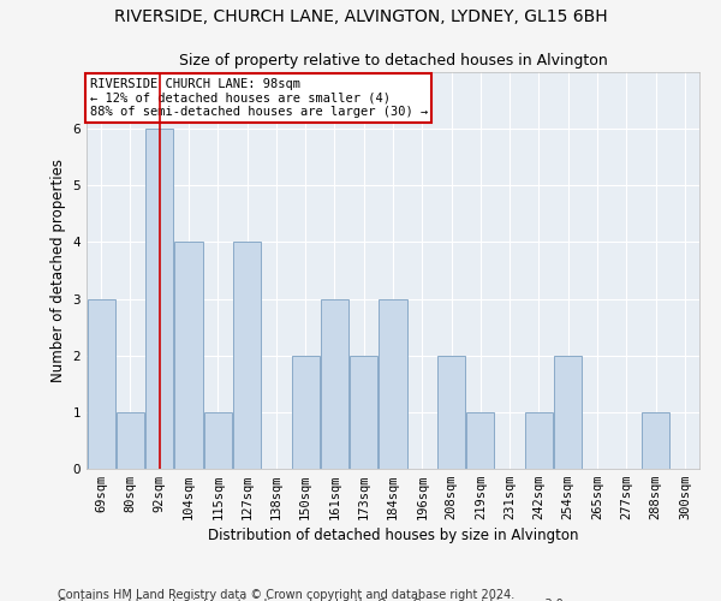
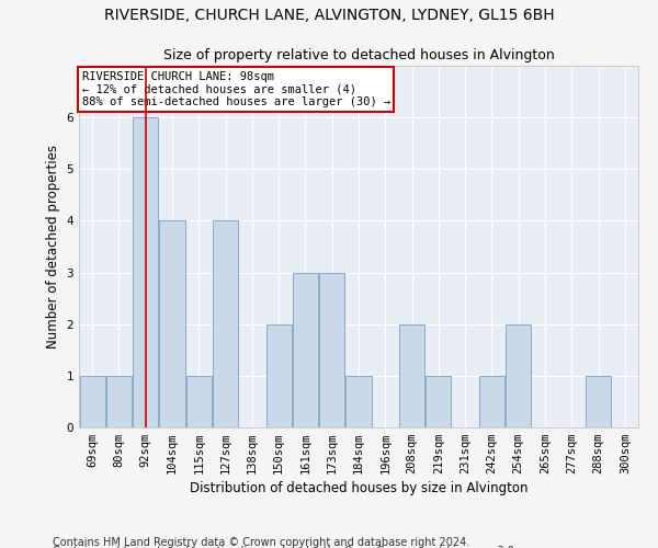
69sqm: 3 -> 1
173sqm: 2 -> 3
184sqm: 3 -> 1
